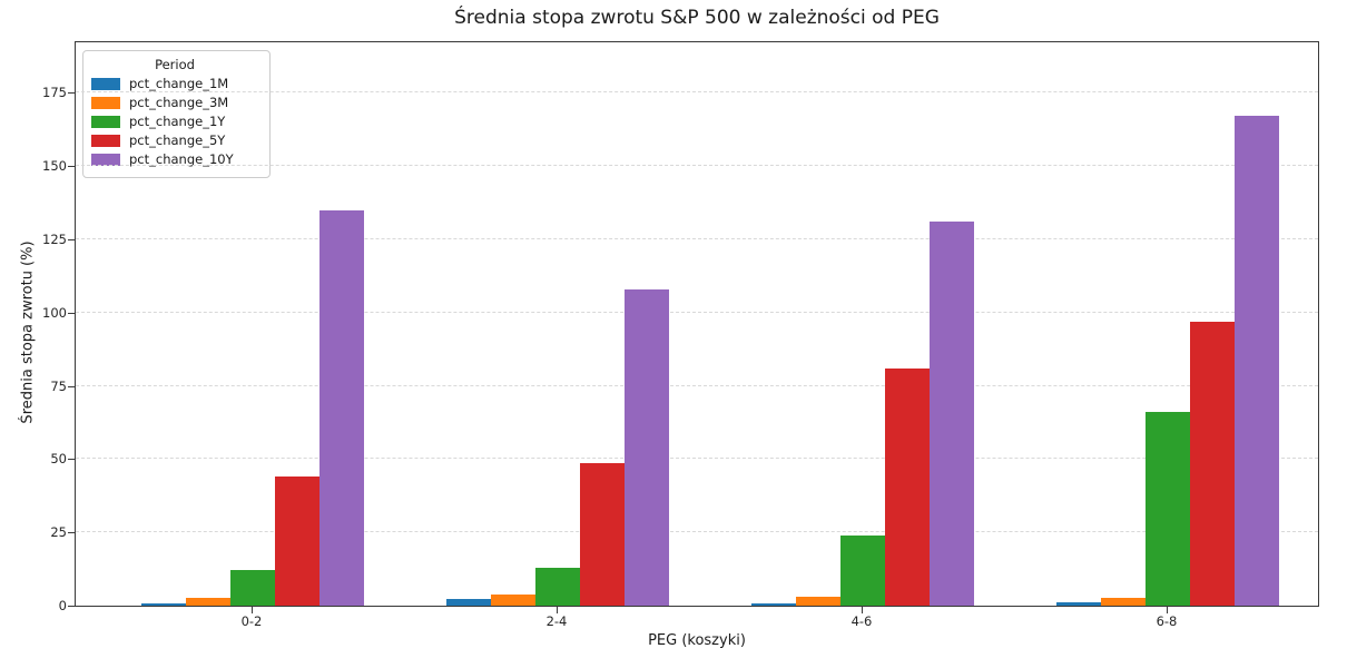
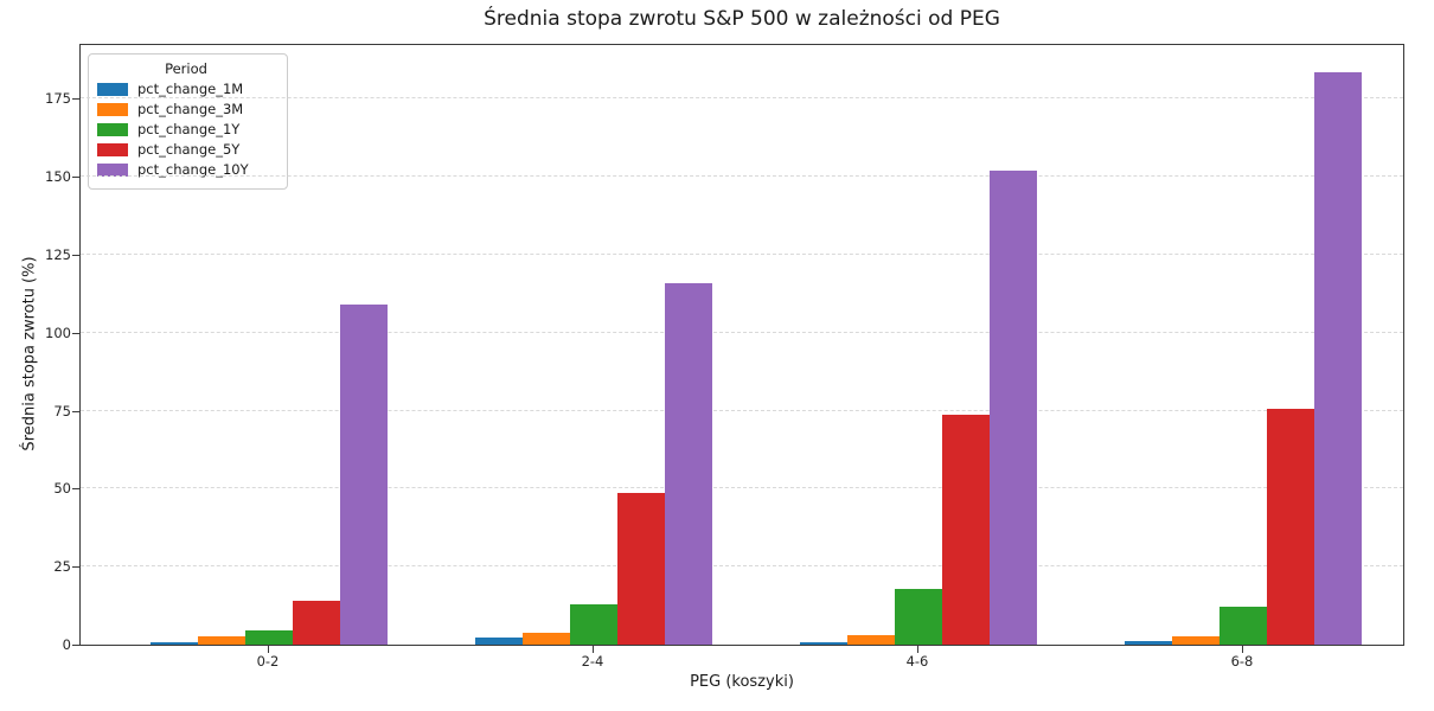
pct_change_1Y/0-2: 12 -> 4
pct_change_5Y/0-2: 44 -> 14
pct_change_10Y/0-2: 135 -> 109
pct_change_10Y/2-4: 108 -> 116
pct_change_1Y/4-6: 24 -> 18
pct_change_5Y/4-6: 81 -> 74
pct_change_10Y/4-6: 131 -> 152
pct_change_1Y/6-8: 66 -> 12
pct_change_5Y/6-8: 97 -> 76
pct_change_10Y/6-8: 167 -> 184
